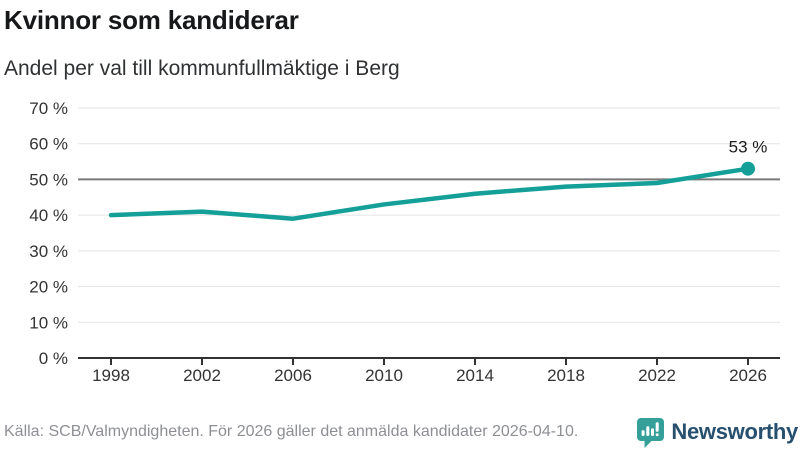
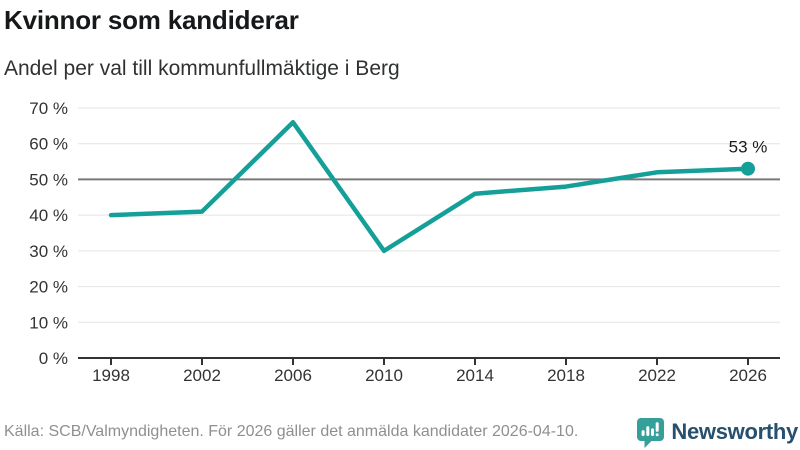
2006: 39% -> 66%
2010: 43% -> 30%
2022: 49% -> 52%
